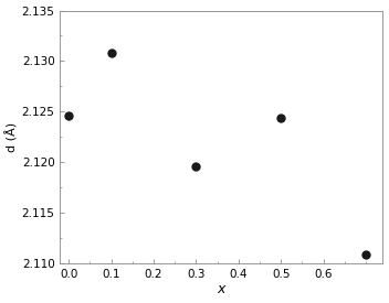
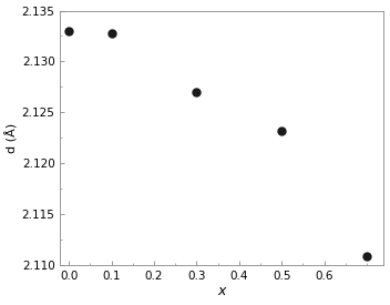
0.0: 2.1246 -> 2.1330
0.1: 2.1308 -> 2.1328
0.3: 2.1196 -> 2.1270
0.5: 2.1244 -> 2.1232
